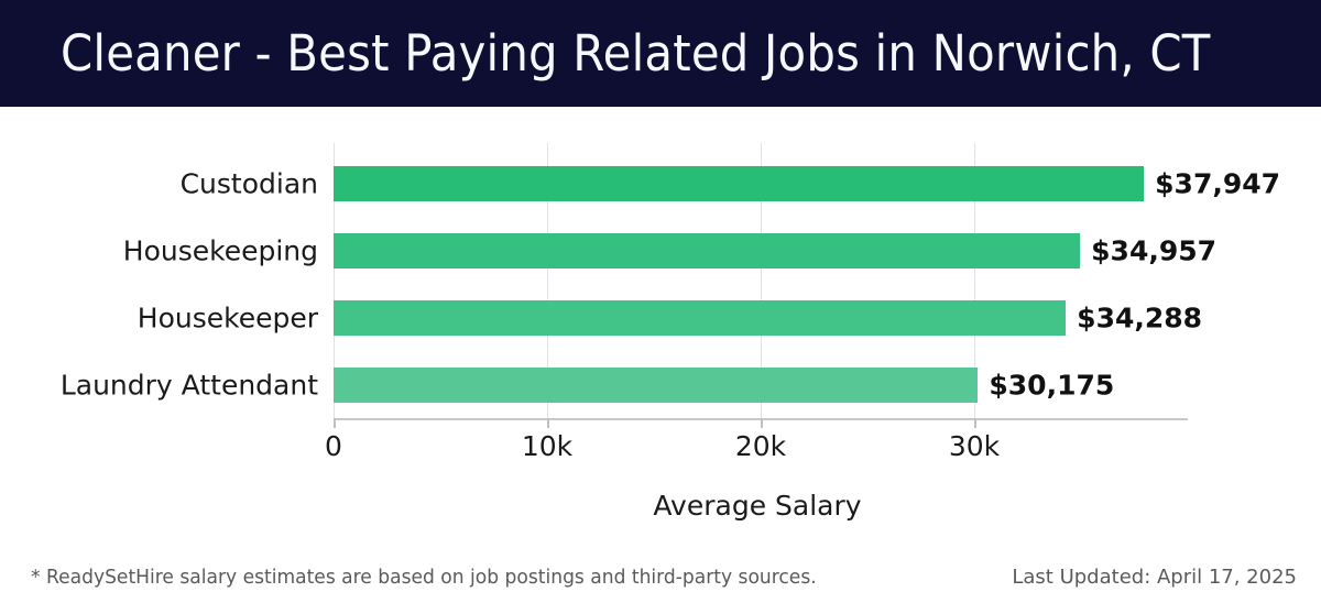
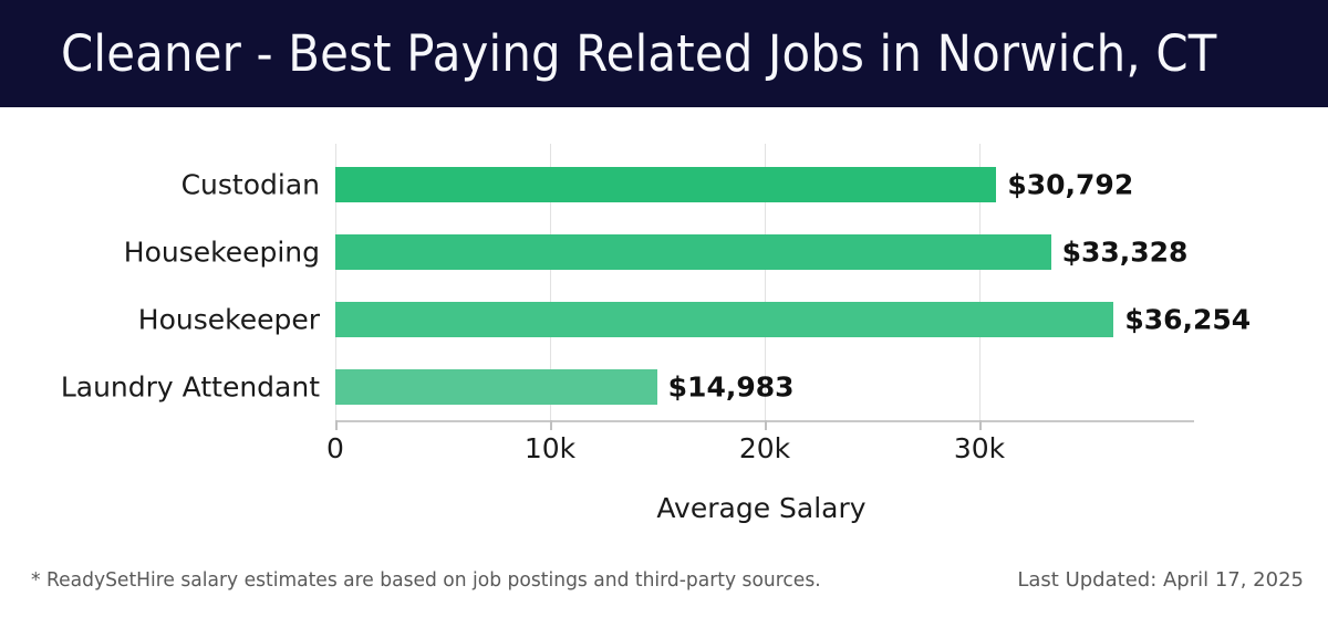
Custodian: $37,947 -> $30,792
Housekeeping: $34,957 -> $33,328
Housekeeper: $34,288 -> $36,254
Laundry Attendant: $30,175 -> $14,983
